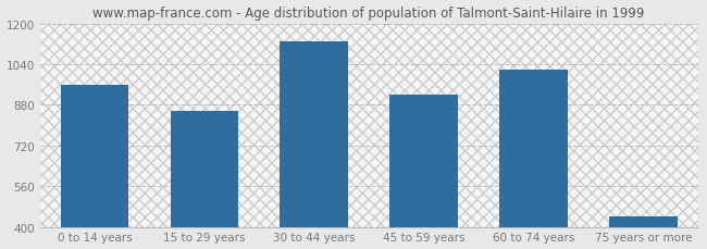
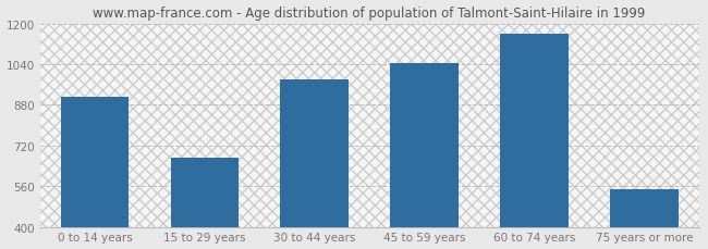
0 to 14 years: 960 -> 910
15 to 29 years: 855 -> 670
30 to 44 years: 1130 -> 980
45 to 59 years: 920 -> 1045
60 to 74 years: 1020 -> 1160
75 years or more: 440 -> 550
